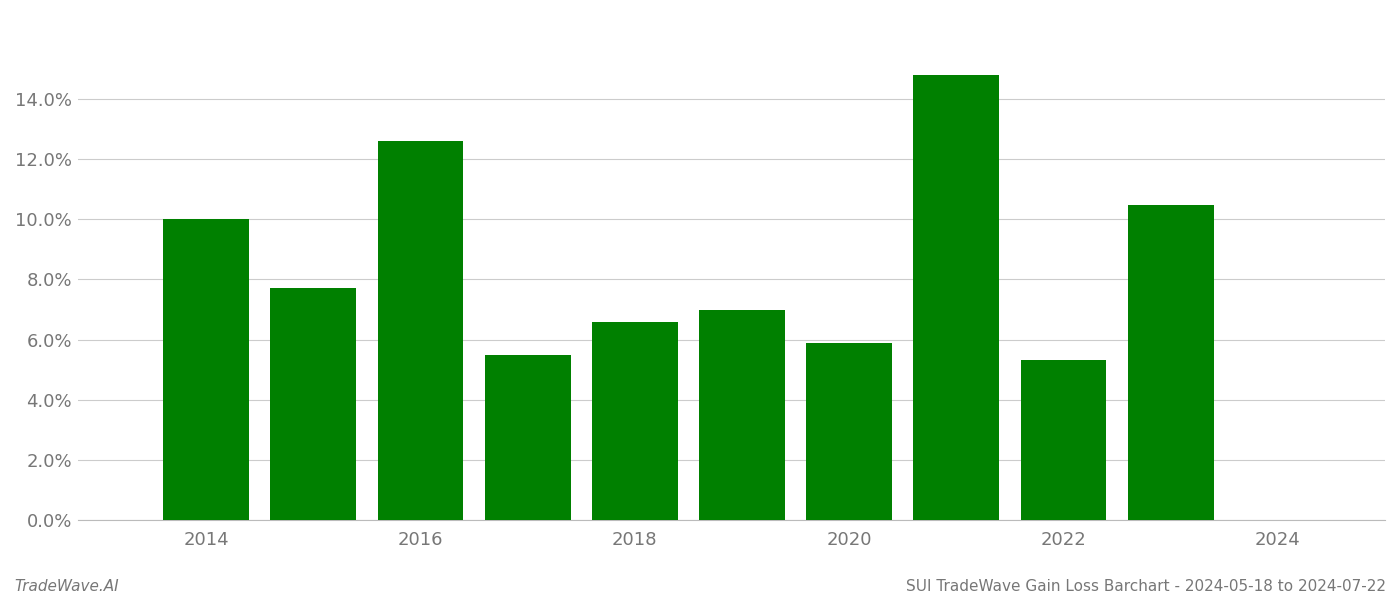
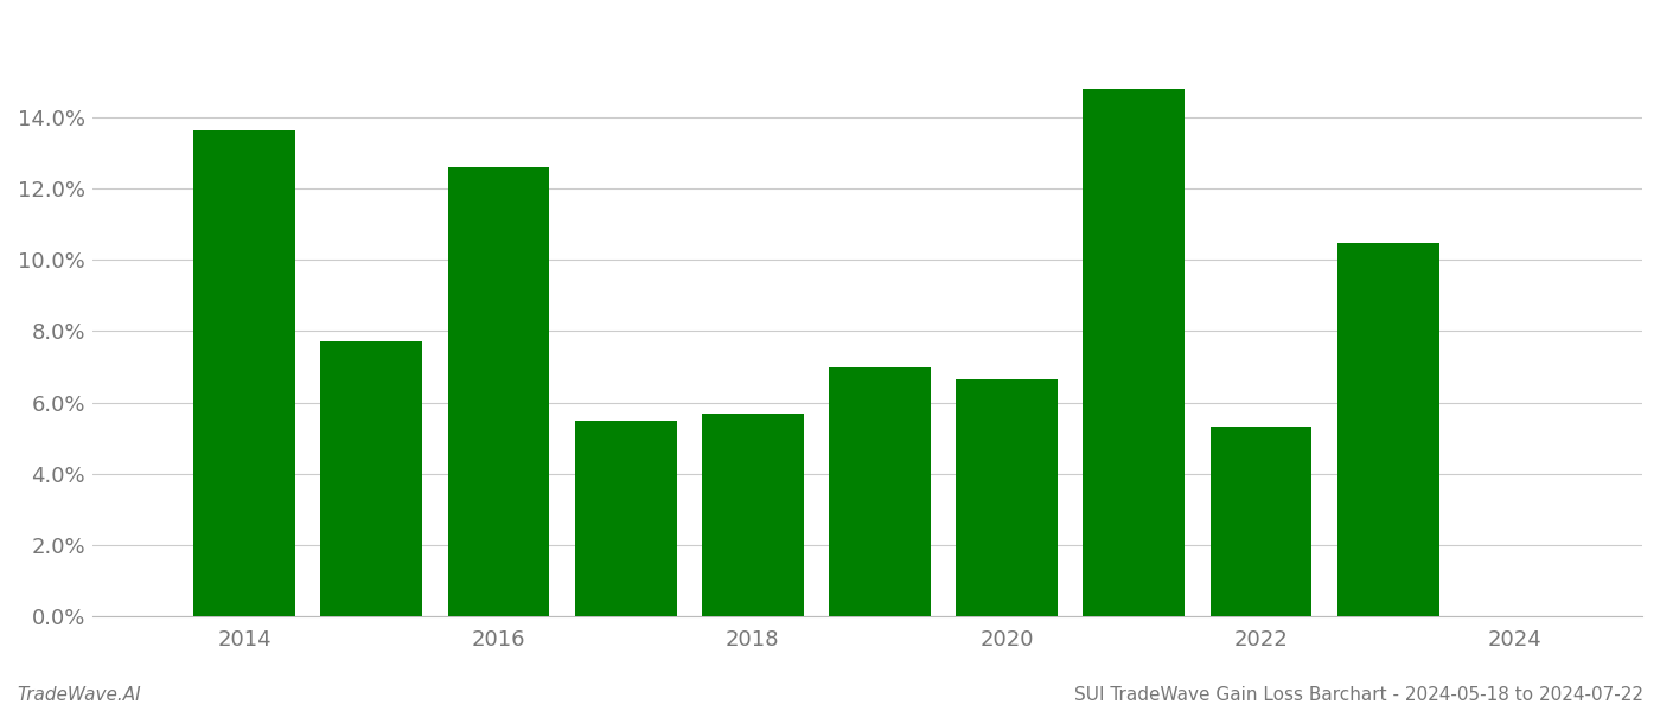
2014: 10.02% -> 13.65%
2018: 6.58% -> 5.70%
2020: 5.90% -> 6.65%
